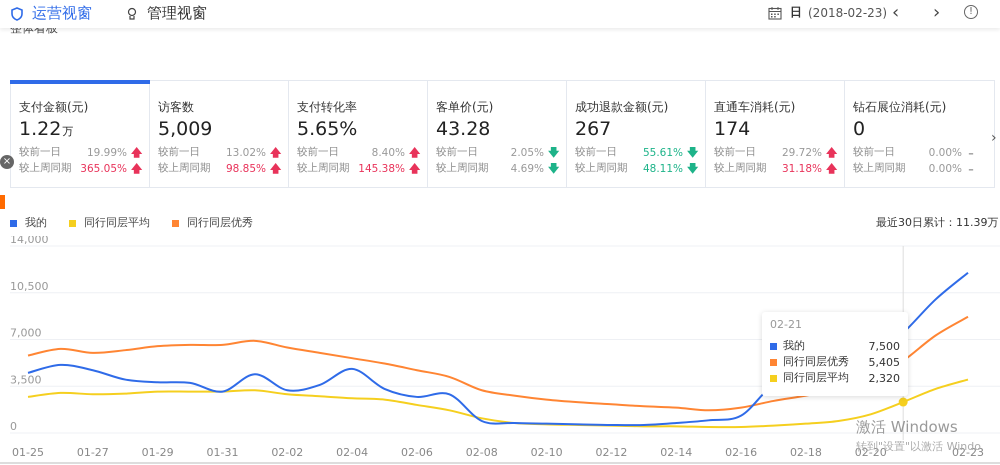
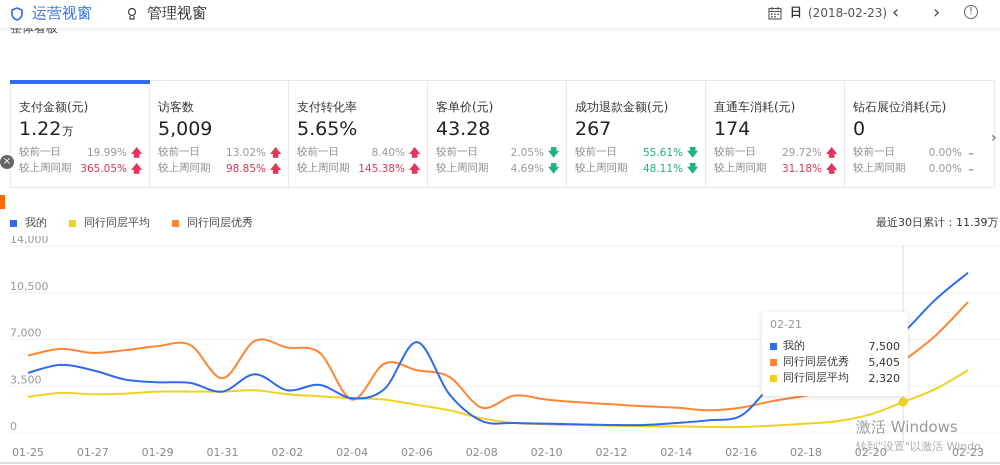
同行同层优秀/01-31: 6600 -> 4100
我的/02-04: 4800 -> 2600
同行同层优秀/02-04: 5600 -> 2500
我的/02-06: 2700 -> 6800
同行同层优秀/02-08: 3200 -> 1900
同行同层平均/02-23: 4000 -> 4700
同行同层优秀/02-23: 8700 -> 9800
